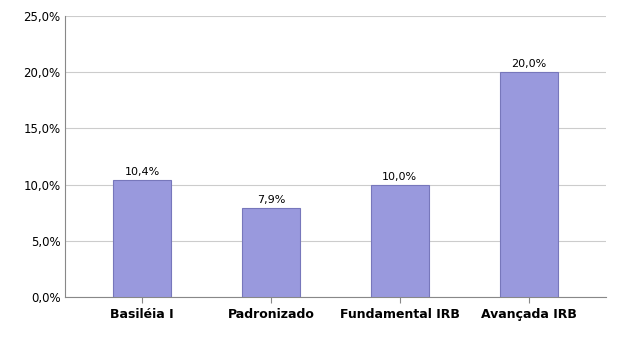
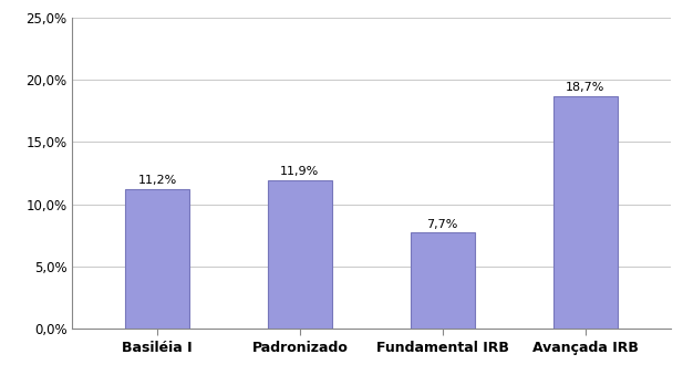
Basiléia I: 10,4% -> 11,2%
Padronizado: 7,9% -> 11,9%
Fundamental IRB: 10,0% -> 7,7%
Avançada IRB: 20,0% -> 18,7%
